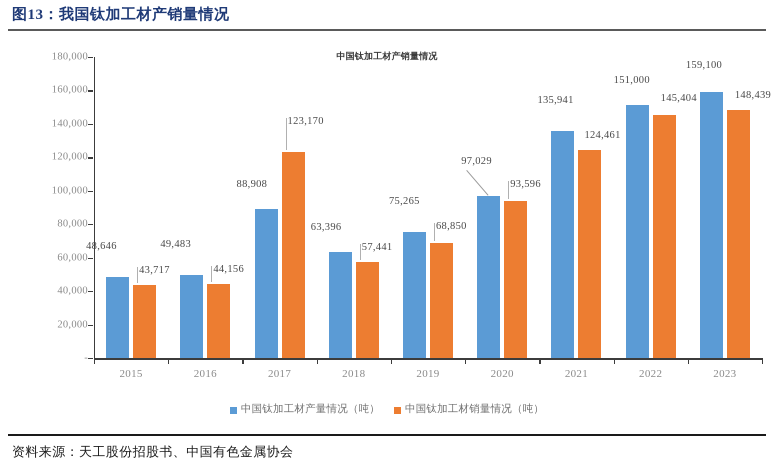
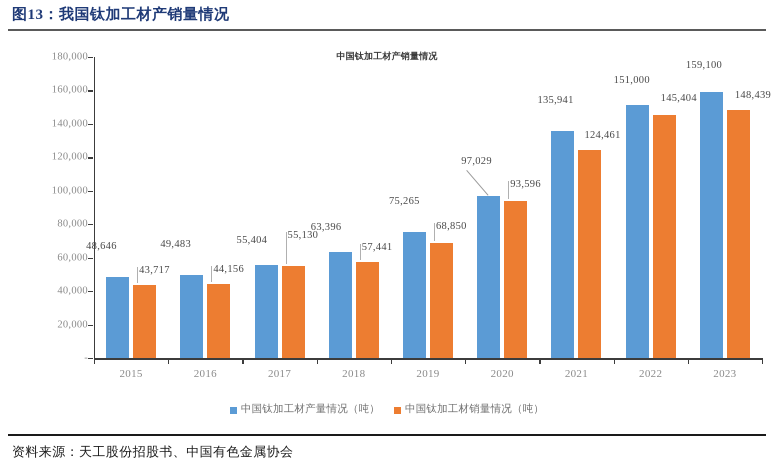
中国钛加工材产量情况（吨）/2017: 88,908 -> 55,404
中国钛加工材销量情况（吨）/2017: 123,170 -> 55,130
